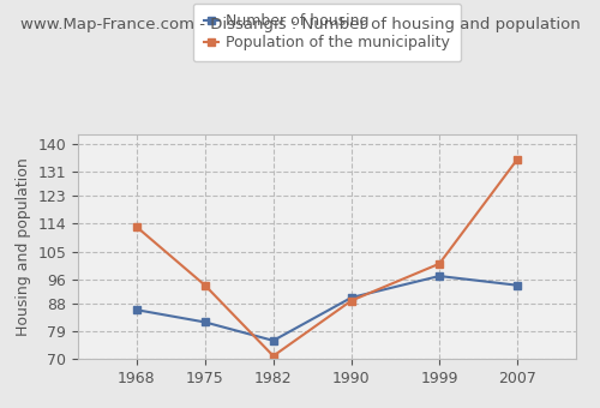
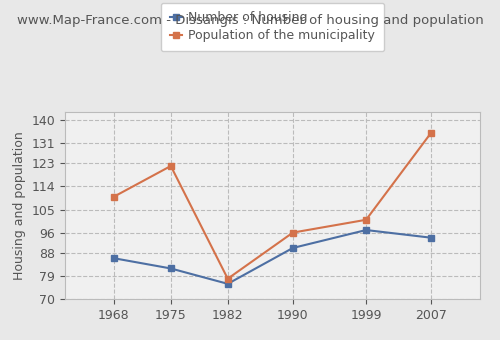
Population of the municipality/1968: 113 -> 110
Population of the municipality/1975: 94 -> 122
Population of the municipality/1982: 71 -> 78
Population of the municipality/1990: 89 -> 96
